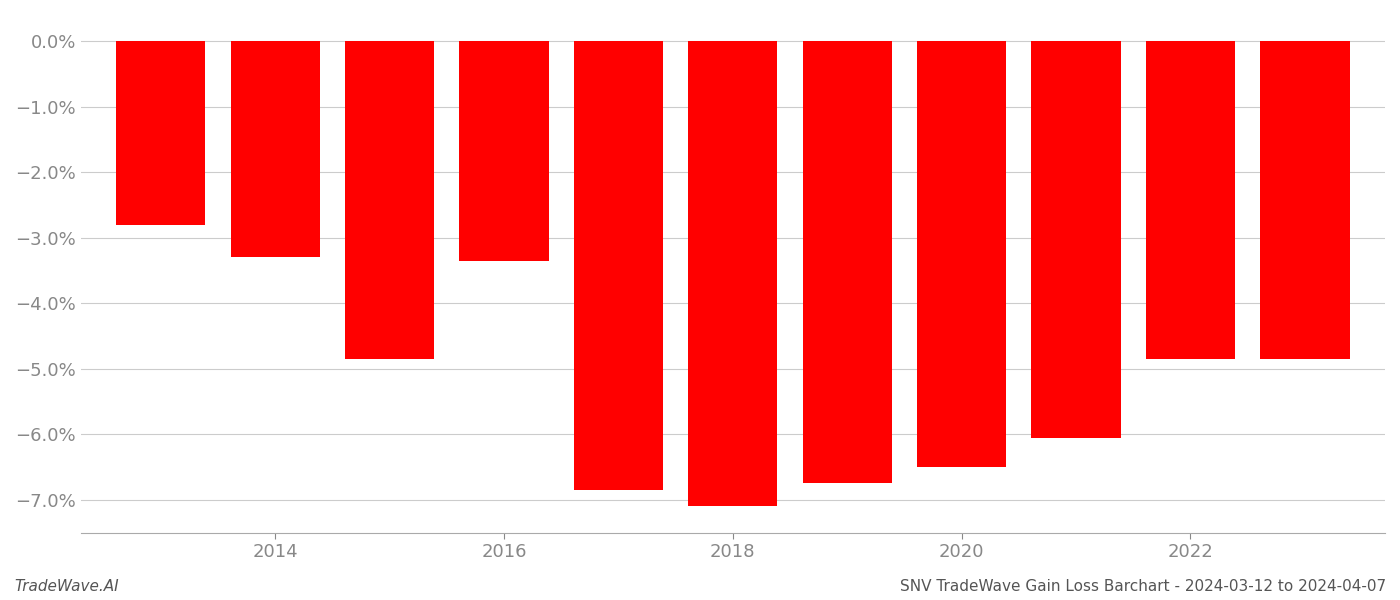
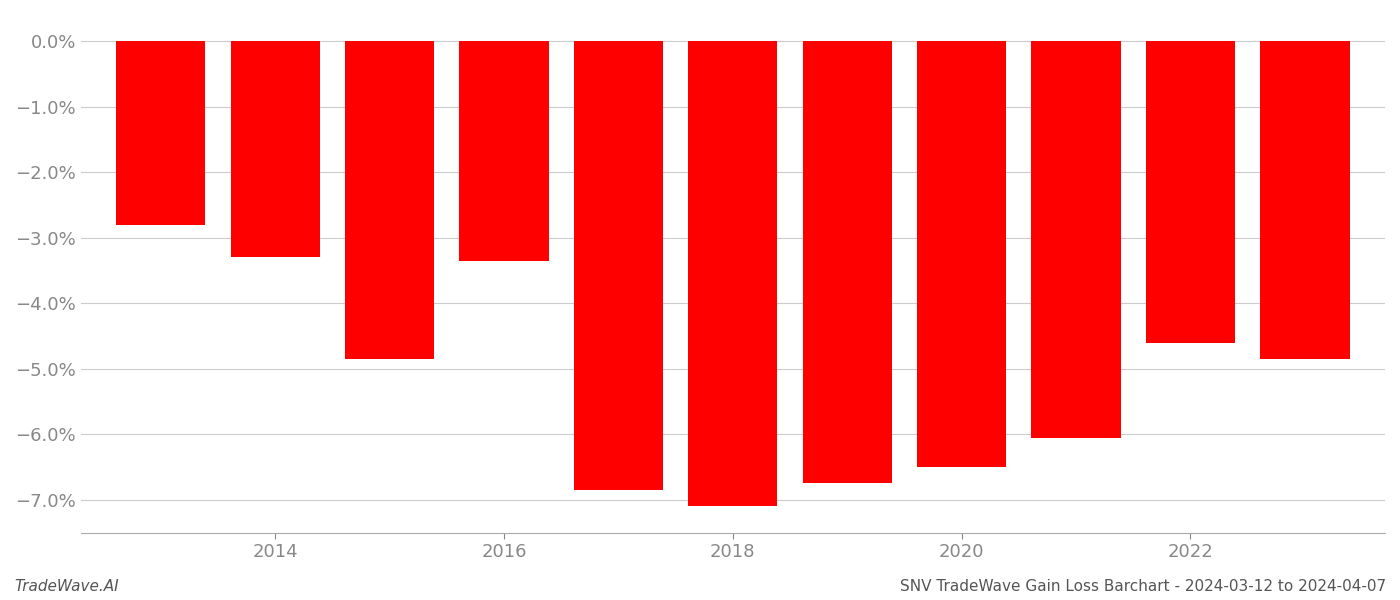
2022: -4.85% -> -4.60%
